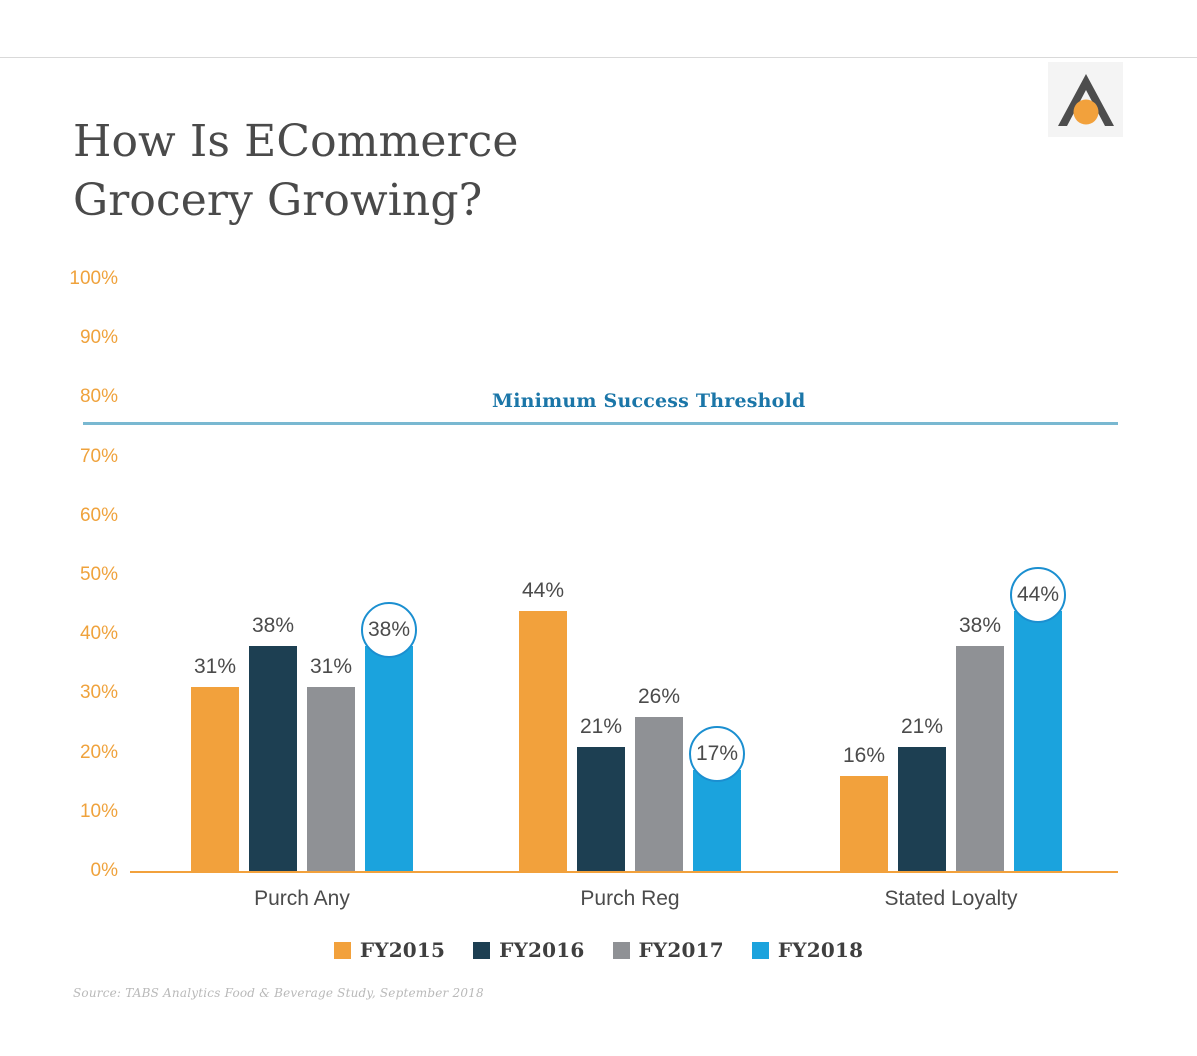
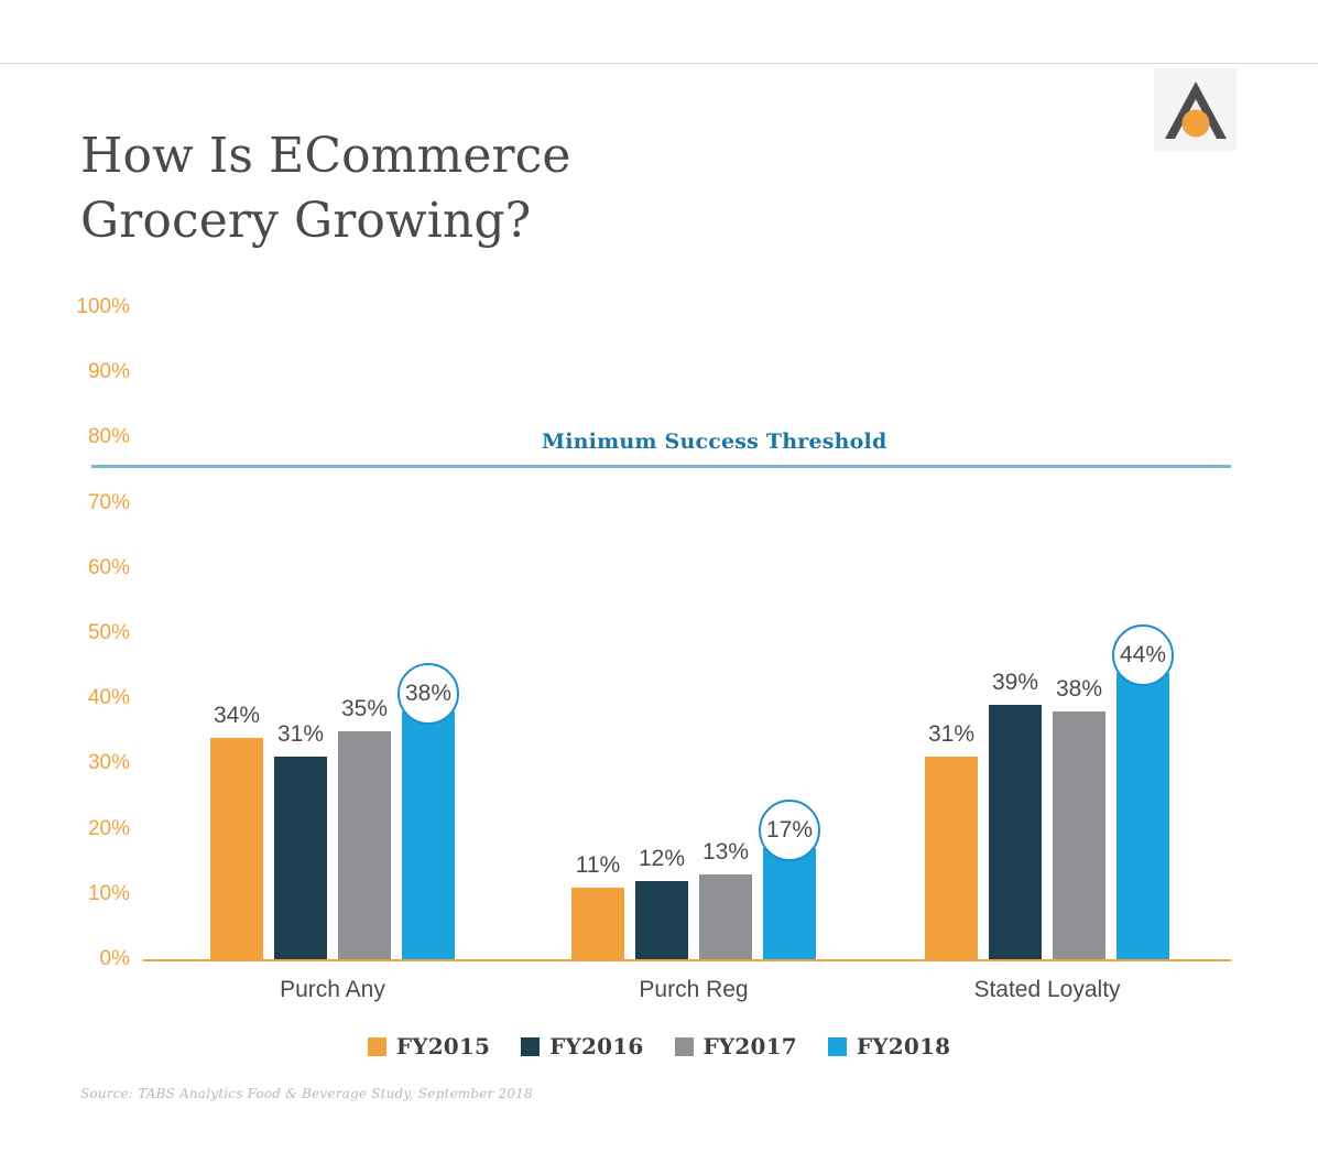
FY2015/Purch Any: 31% -> 34%
FY2016/Purch Any: 38% -> 31%
FY2017/Purch Any: 31% -> 35%
FY2015/Purch Reg: 44% -> 11%
FY2016/Purch Reg: 21% -> 12%
FY2017/Purch Reg: 26% -> 13%
FY2015/Stated Loyalty: 16% -> 31%
FY2016/Stated Loyalty: 21% -> 39%
